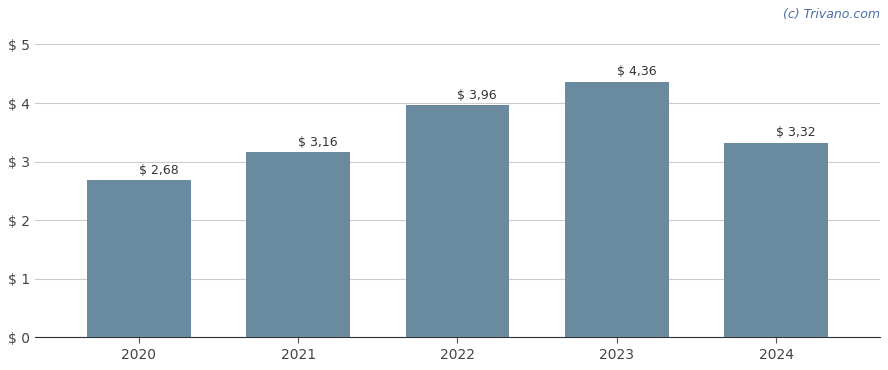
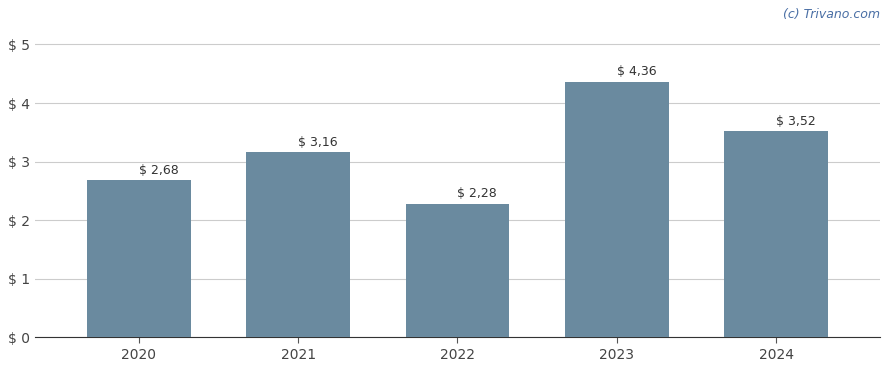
2022: 3,96 -> 2,28
2024: 3,32 -> 3,52
